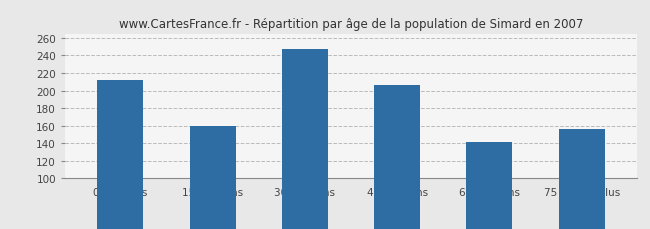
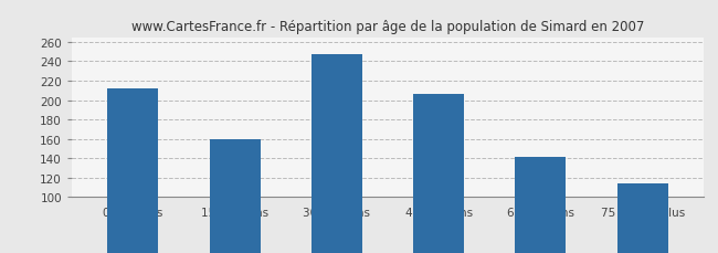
75 ans ou plus: 156 -> 114
